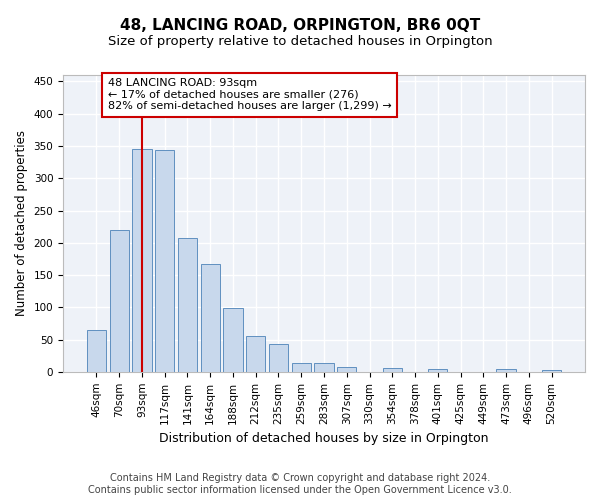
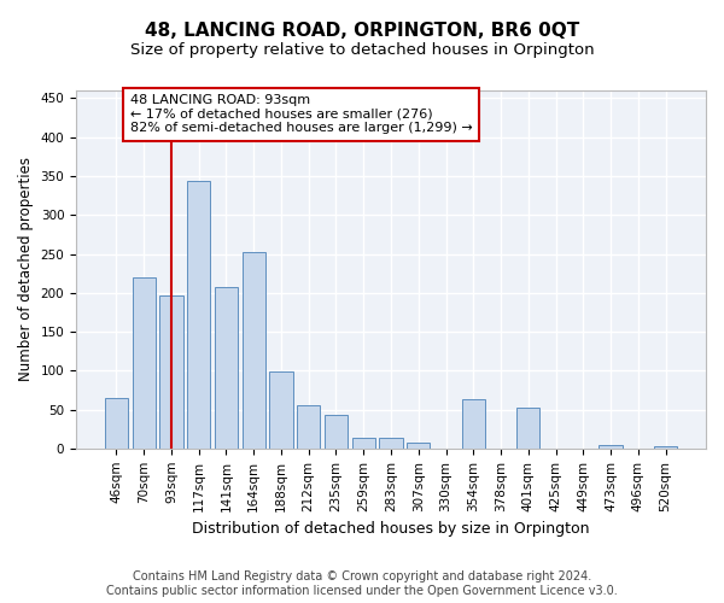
93sqm: 345 -> 196
164sqm: 167 -> 252
354sqm: 6 -> 64
401sqm: 5 -> 52
